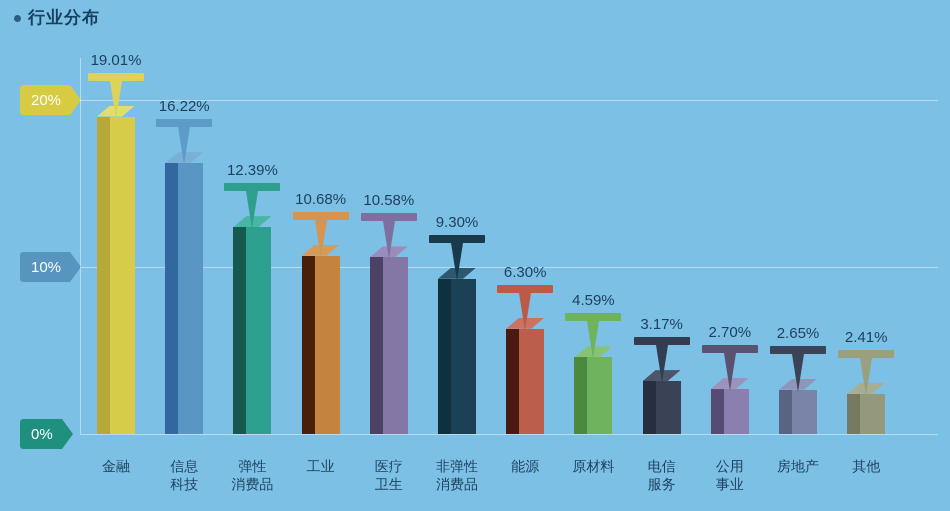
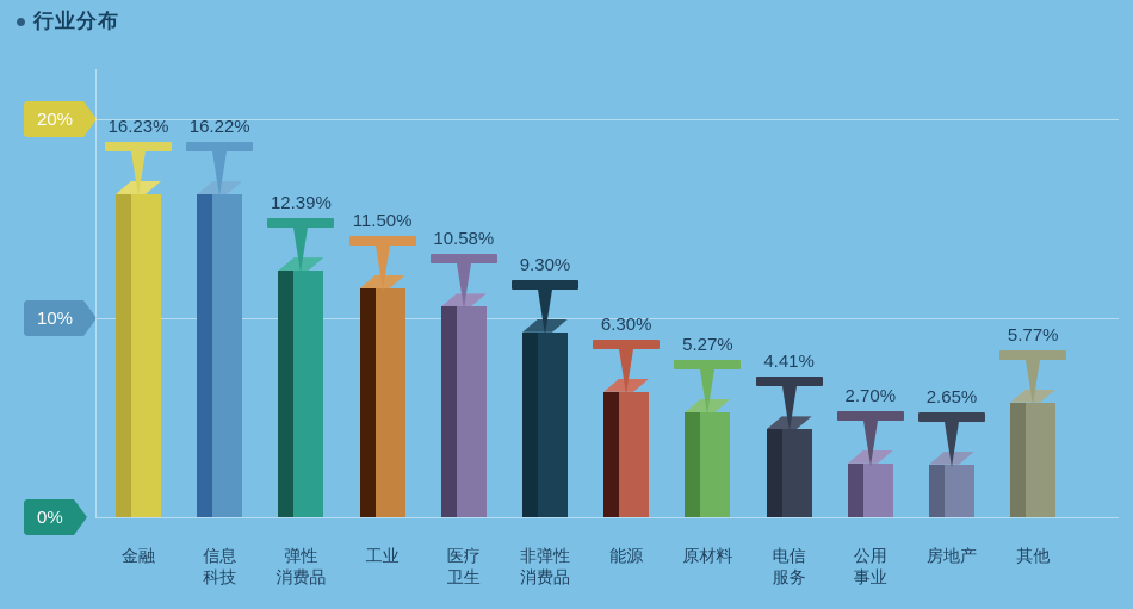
金融: 19.01% -> 16.23%
工业: 10.68% -> 11.50%
原材料: 4.59% -> 5.27%
电信 服务: 3.17% -> 4.41%
其他: 2.41% -> 5.77%
